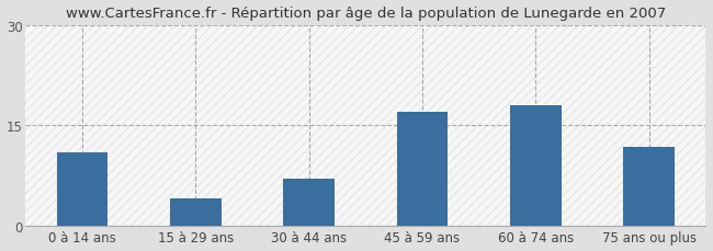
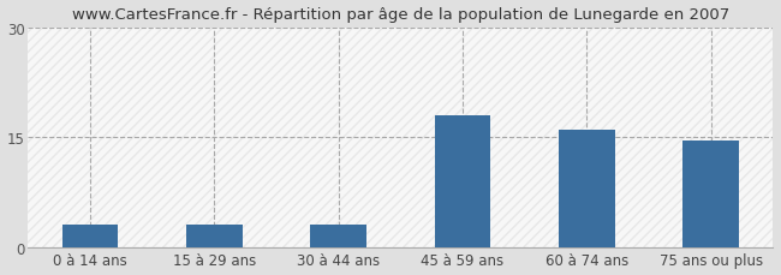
0 à 14 ans: 11.0 -> 3.0
15 à 29 ans: 4.0 -> 3.0
30 à 44 ans: 7.0 -> 3.0
45 à 59 ans: 17.0 -> 18.0
60 à 74 ans: 18.0 -> 16.0
75 ans ou plus: 11.8 -> 14.5
